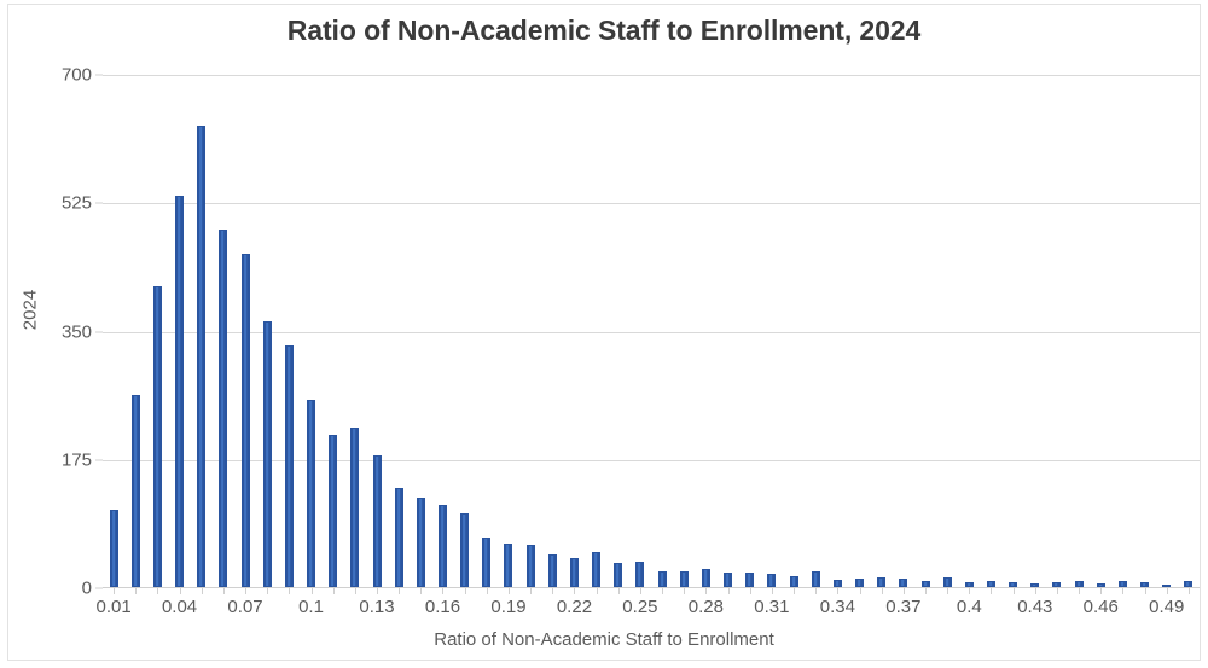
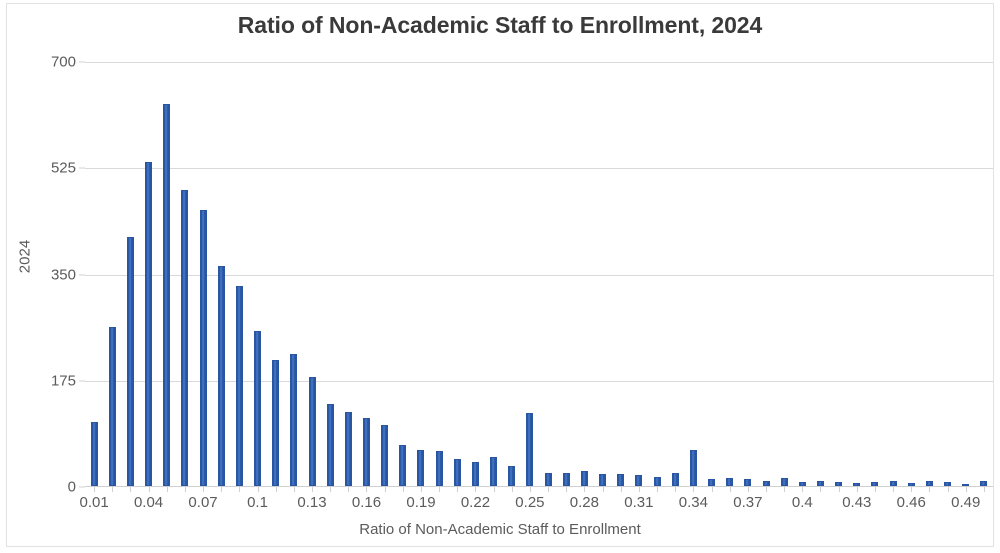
0.25: 40 -> 120
0.34: 10 -> 60
